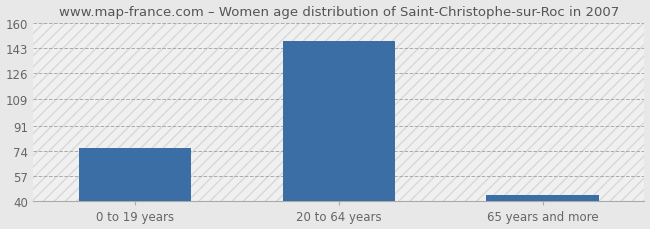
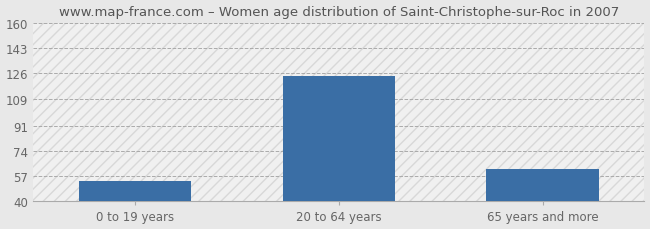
0 to 19 years: 76 -> 54
20 to 64 years: 148 -> 124
65 years and more: 44 -> 62
